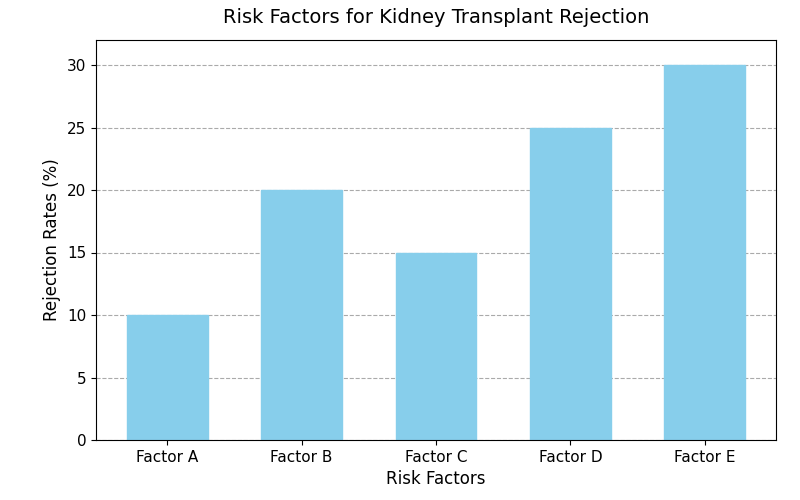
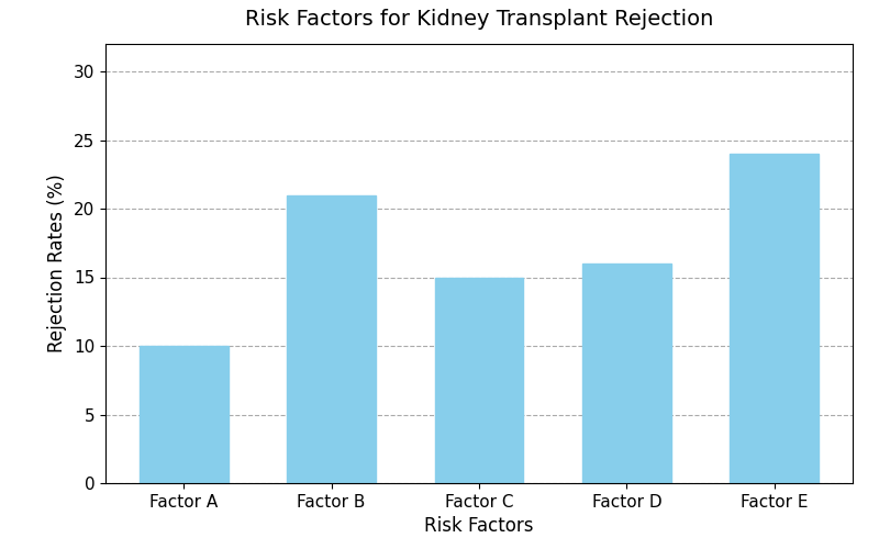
Factor B: 20 -> 21
Factor D: 25 -> 16
Factor E: 30 -> 24
